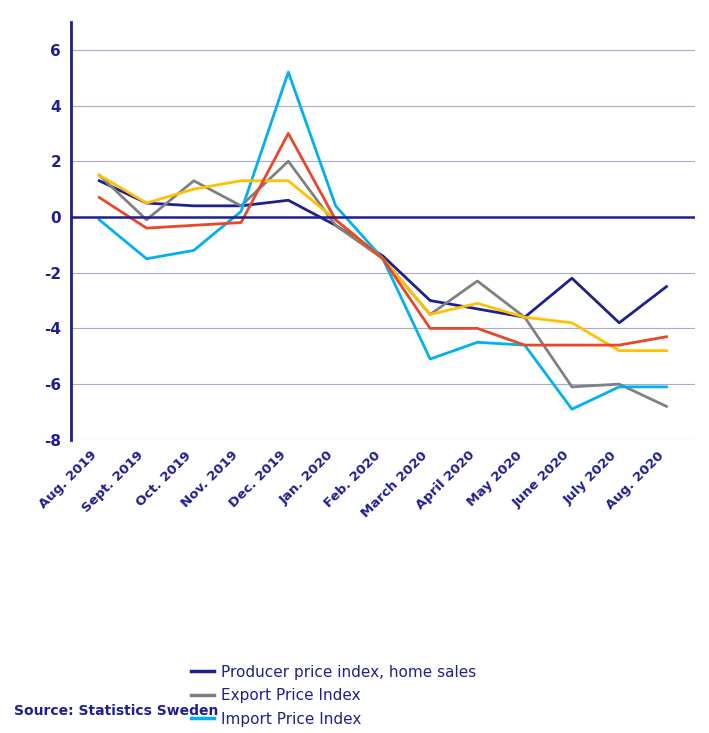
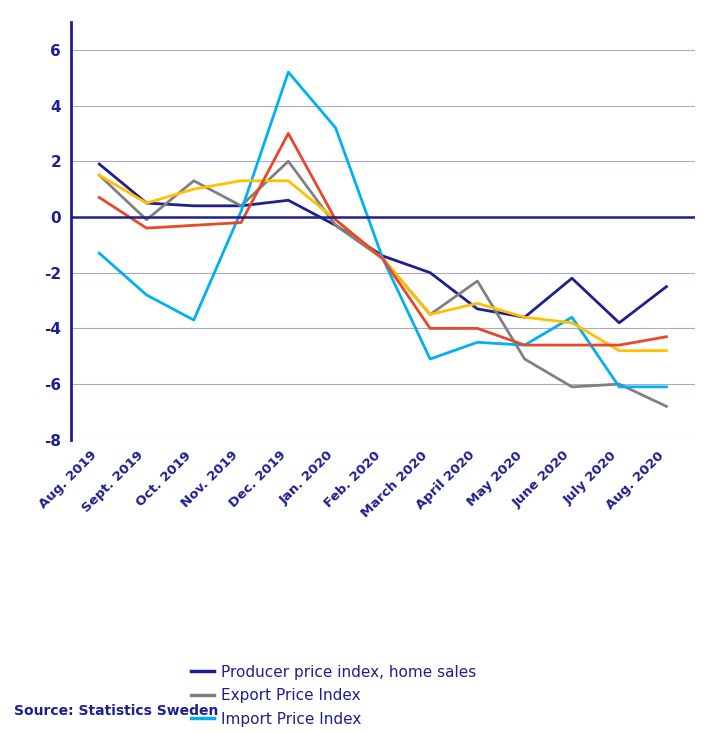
Producer price index, home sales/Aug. 2019: 1.3 -> 1.9
Import Price Index/Aug. 2019: -0.1 -> -1.3
Import Price Index/Sept. 2019: -1.5 -> -2.8
Import Price Index/Oct. 2019: -1.2 -> -3.7
Import Price Index/Jan. 2020: 0.4 -> 3.2
Producer price index, home sales/March 2020: -3.0 -> -2.0
Export Price Index/May 2020: -3.6 -> -5.1
Import Price Index/June 2020: -6.9 -> -3.6
